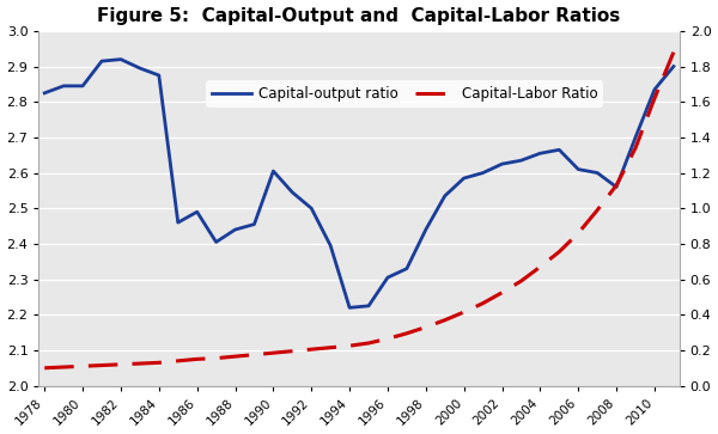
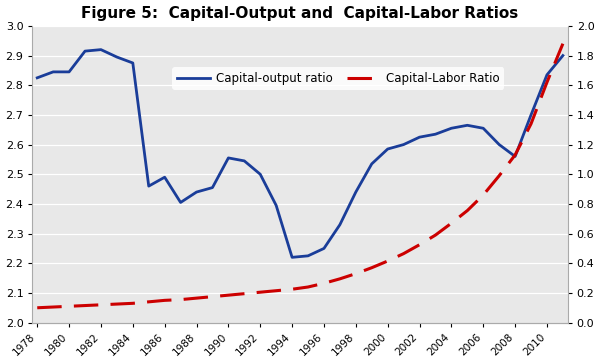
Capital-output ratio/1990: 2.605 -> 2.555
Capital-output ratio/1996: 2.305 -> 2.250
Capital-output ratio/2006: 2.610 -> 2.655
